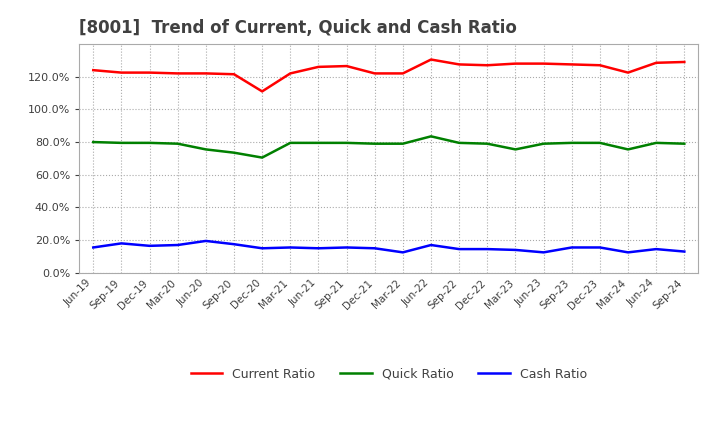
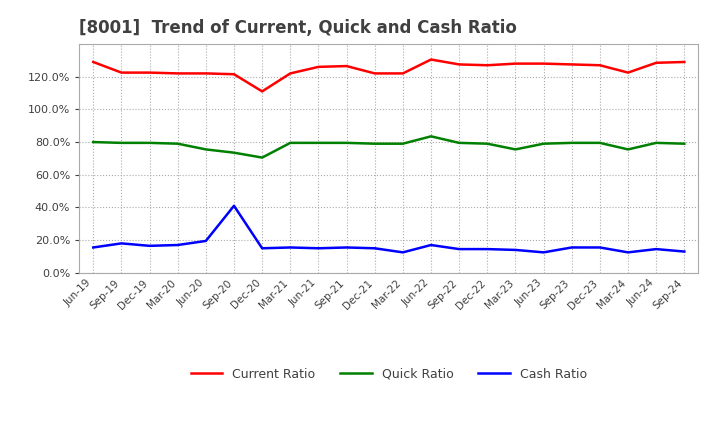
Current Ratio/Jun-19: 124% -> 129%
Cash Ratio/Sep-20: 18% -> 41%
